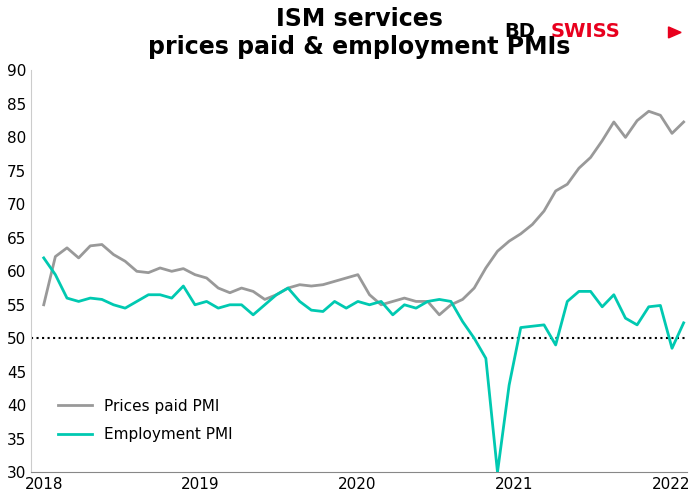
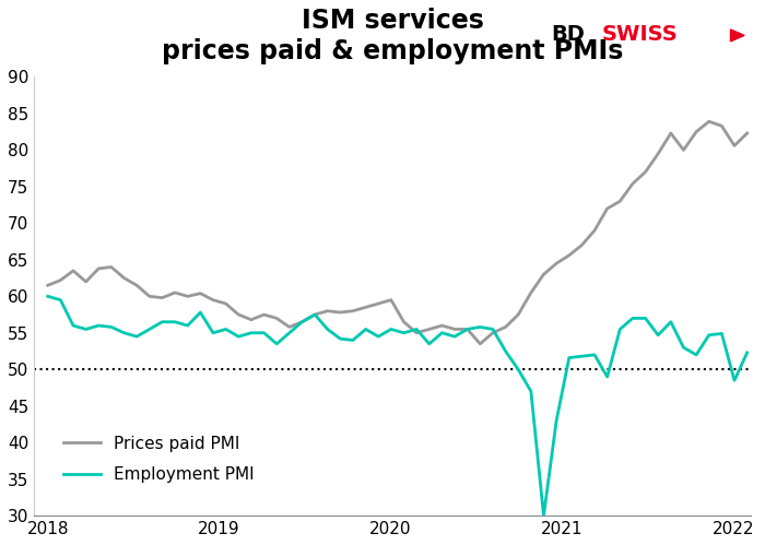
Prices paid PMI/2018: 55.0 -> 61.5
Employment PMI/2018: 62.0 -> 60.0
